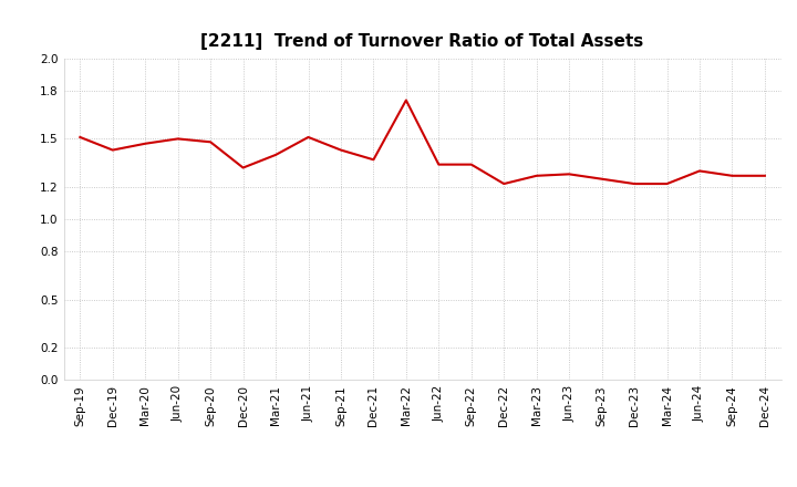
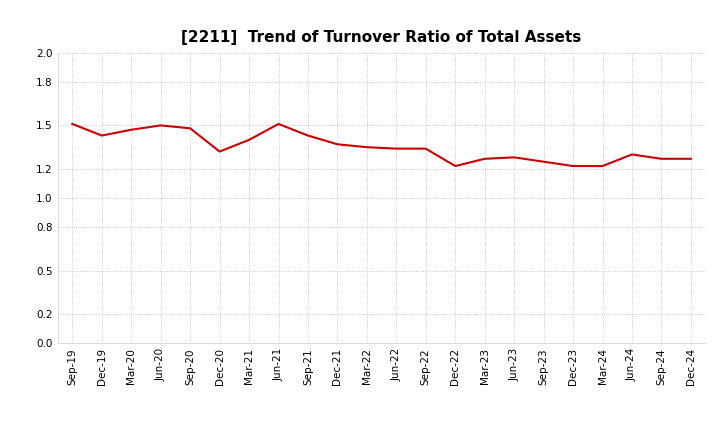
Mar-22: 1.74 -> 1.35
